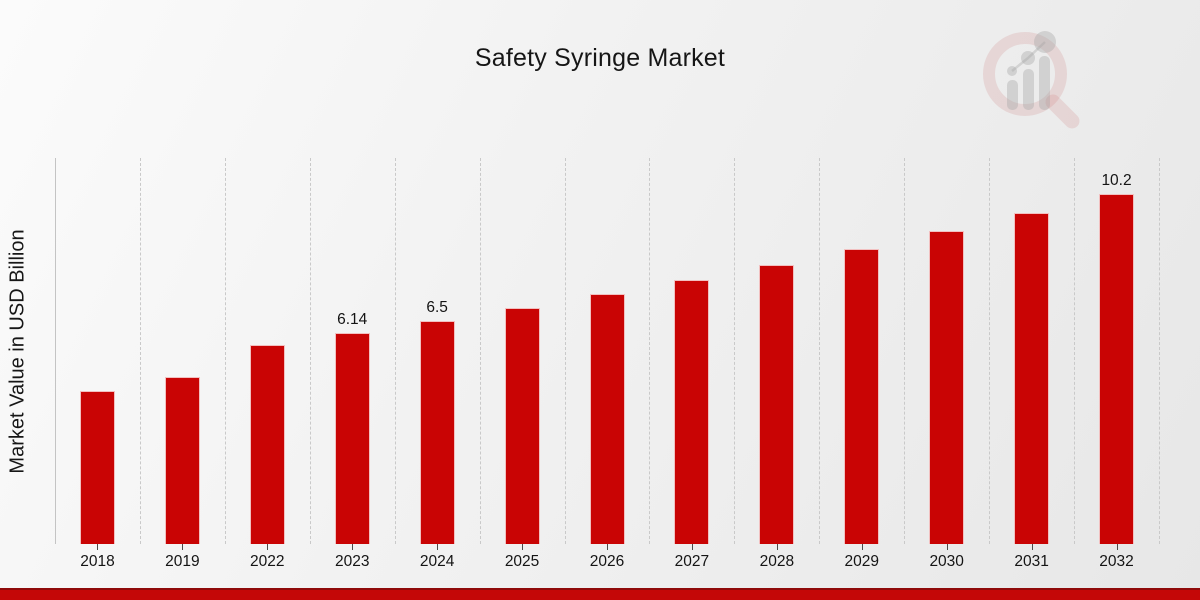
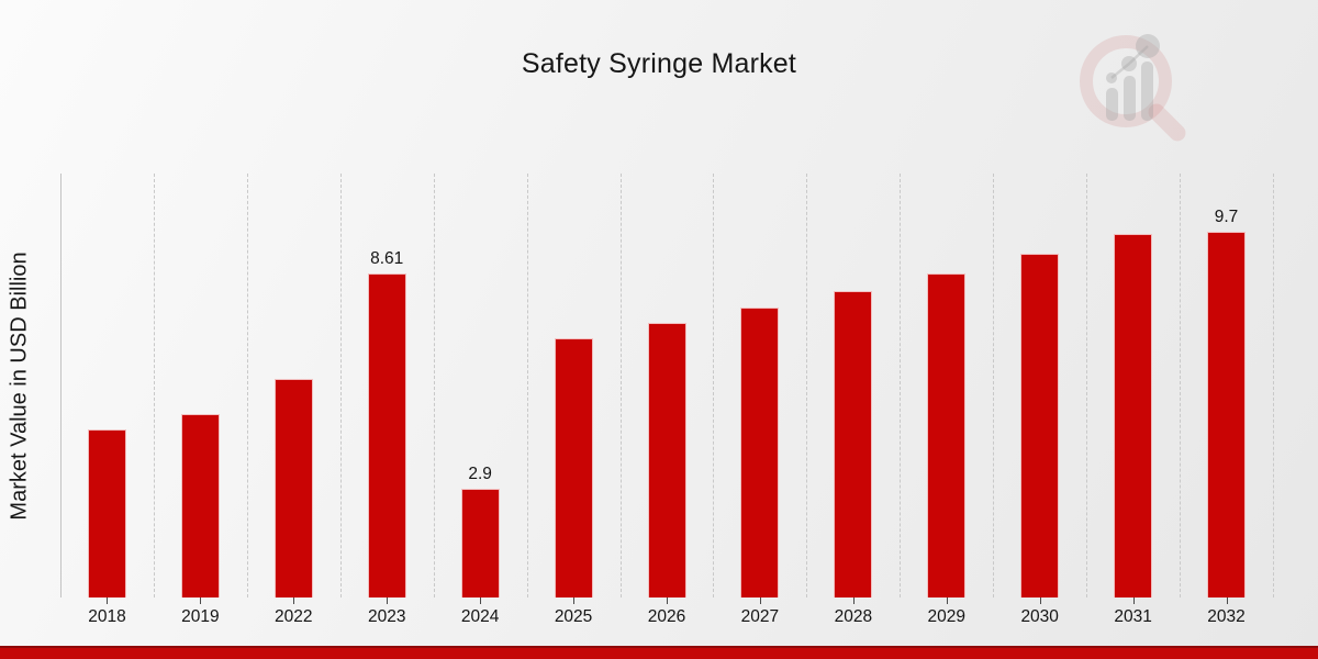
2023: 6.14 -> 8.61
2024: 6.5 -> 2.9
2032: 10.2 -> 9.7
